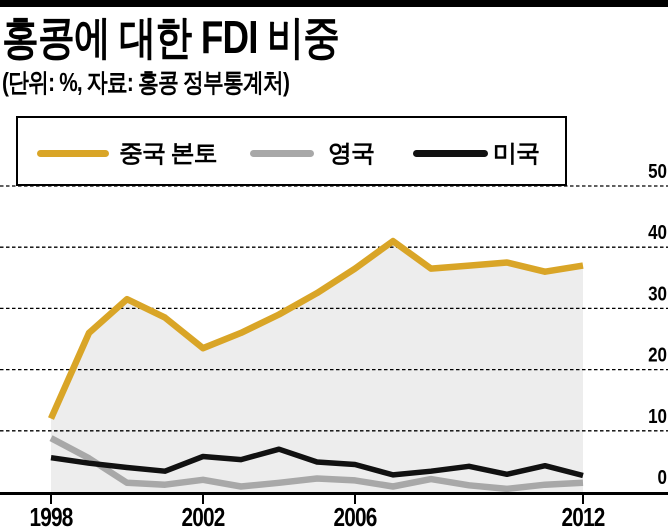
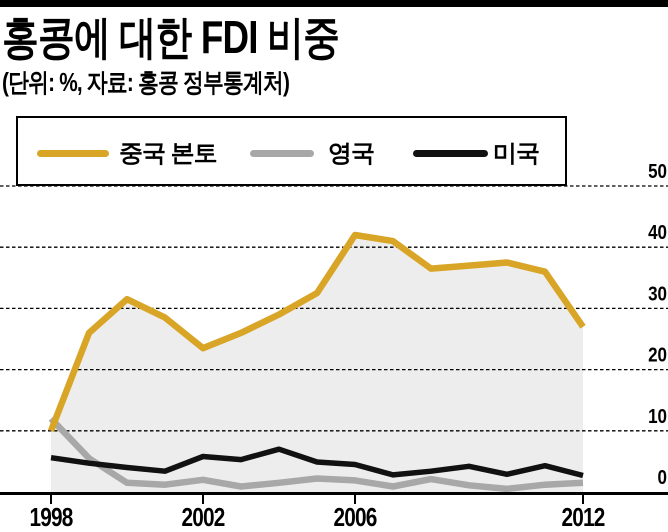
중국 본토/1998: 12 -> 10
영국/1998: 9 -> 12
중국 본토/2006: 36 -> 42
중국 본토/2012: 37 -> 27
